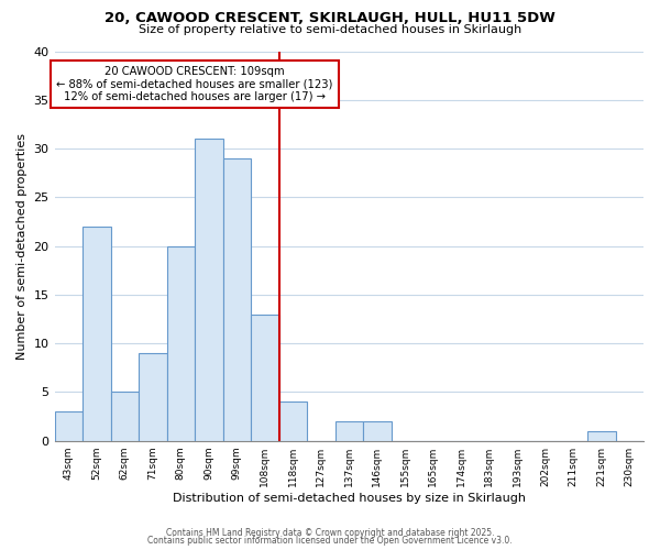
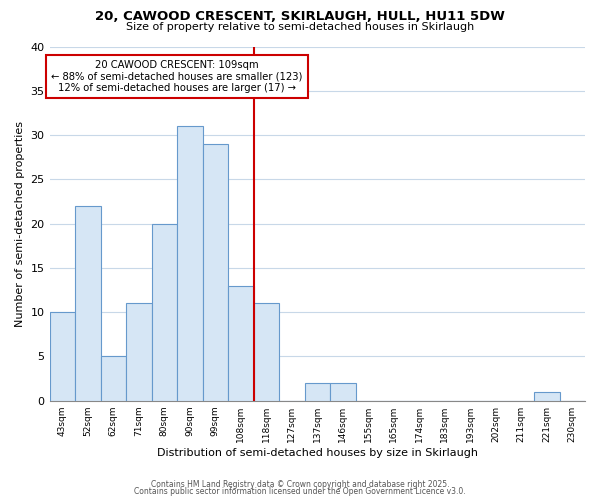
43sqm: 3 -> 10
71sqm: 9 -> 11
118sqm: 4 -> 11
